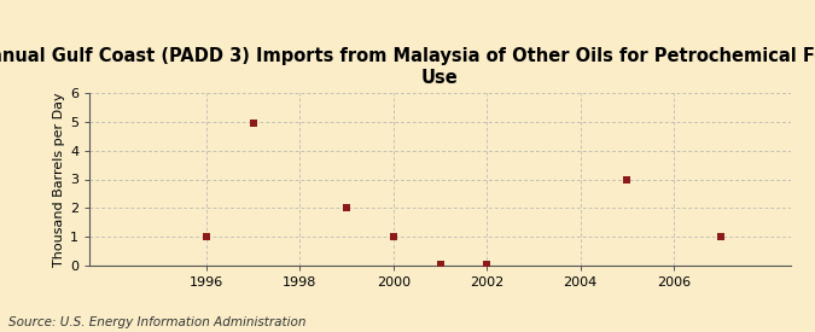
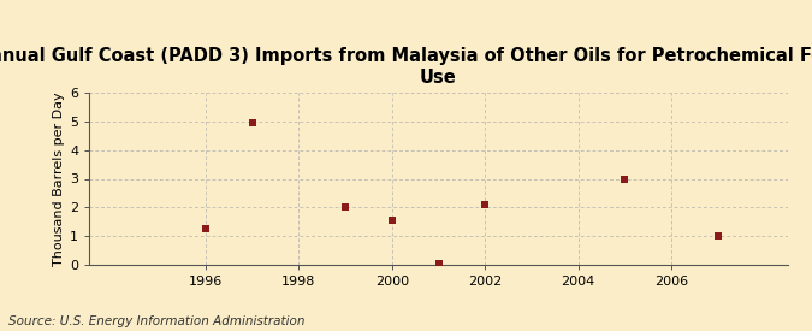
1996: 1.00 -> 1.25
2000: 1.00 -> 1.55
2002: 0.05 -> 2.10
